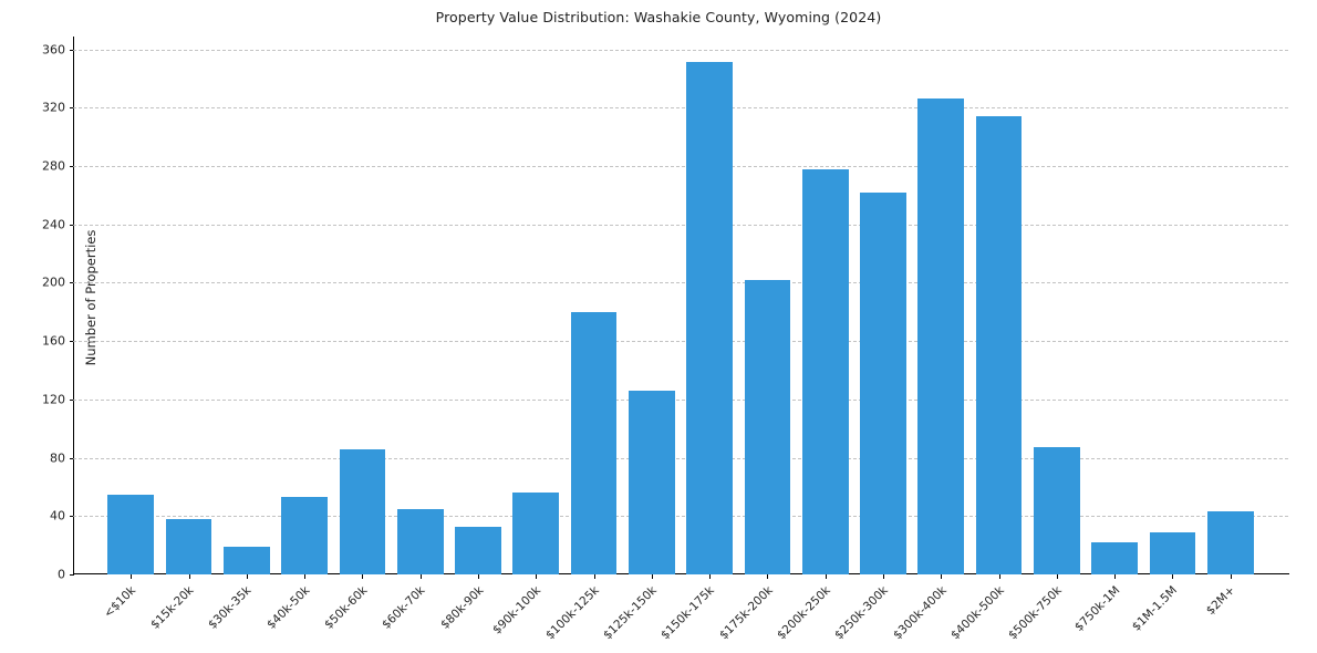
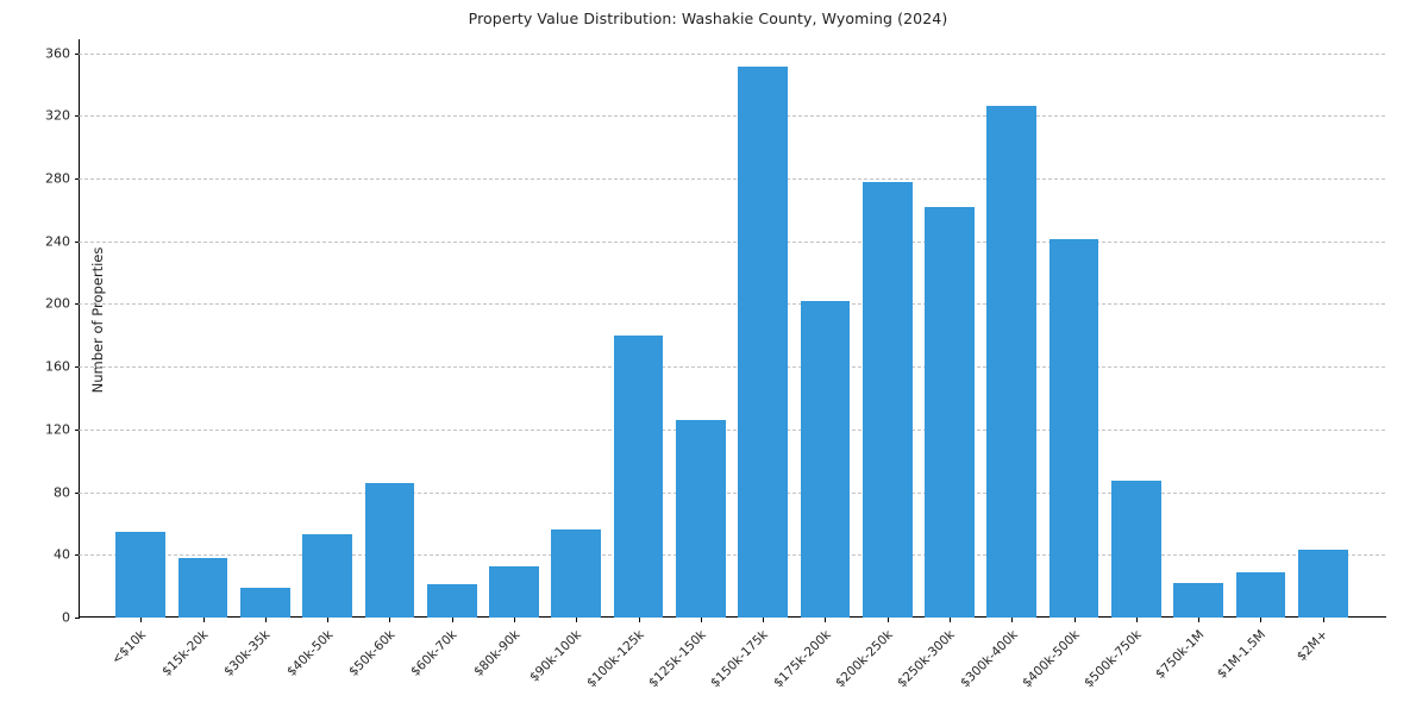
$60k-70k: 45 -> 21
$400k-500k: 314 -> 241
